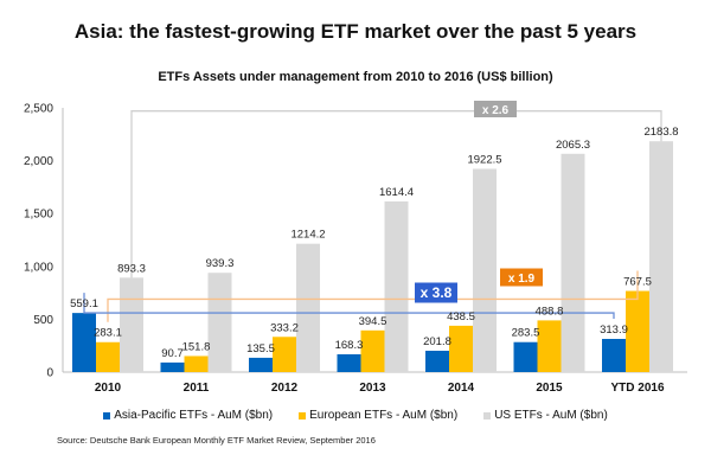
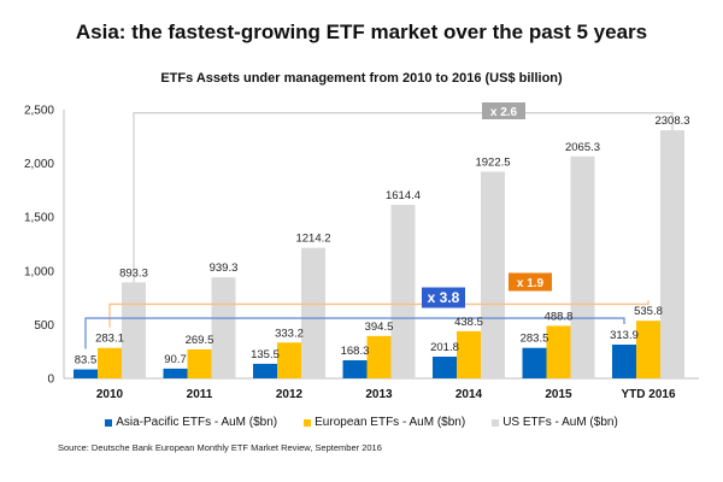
Asia-Pacific ETFs - AuM ($bn)/2010: 559.1 -> 83.5
European ETFs - AuM ($bn)/2011: 151.8 -> 269.5
European ETFs - AuM ($bn)/YTD 2016: 767.5 -> 535.8
US ETFs - AuM ($bn)/YTD 2016: 2183.8 -> 2308.3
